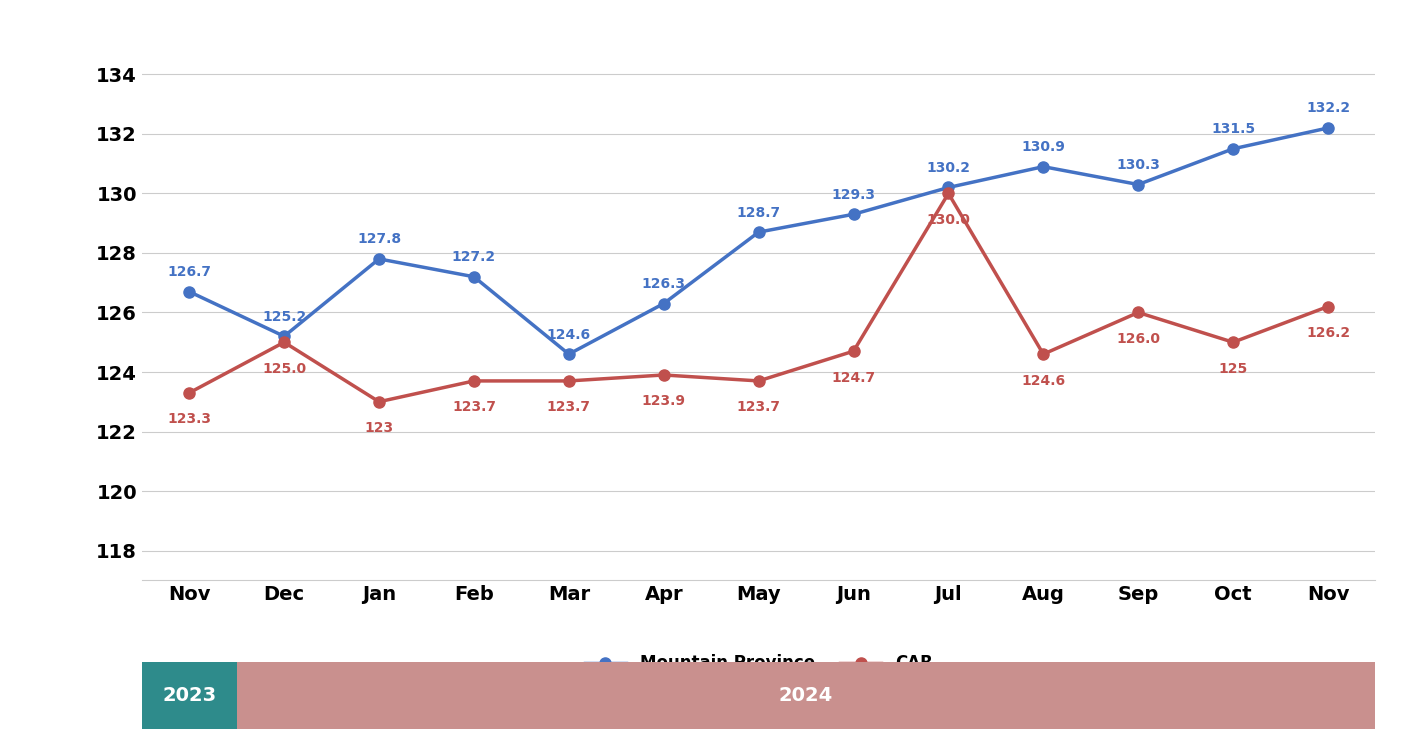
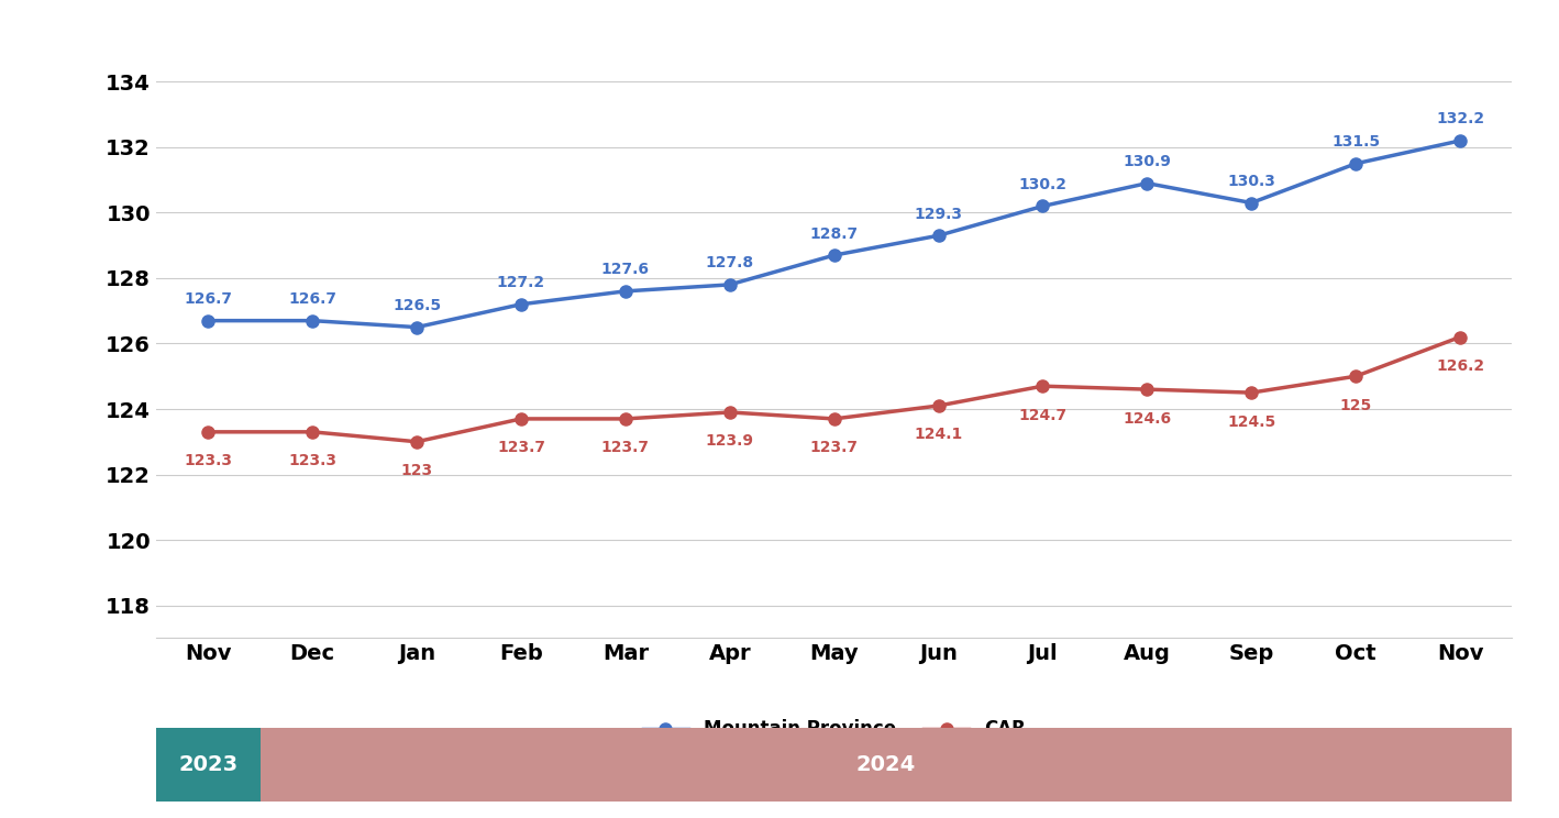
Mountain Province/Dec: 125.2 -> 126.7
CAR/Dec: 125.0 -> 123.3
Mountain Province/Jan: 127.8 -> 126.5
Mountain Province/Mar: 124.6 -> 127.6
Mountain Province/Apr: 126.3 -> 127.8
CAR/Jun: 124.7 -> 124.1
CAR/Jul: 130.0 -> 124.7
CAR/Sep: 126.0 -> 124.5
